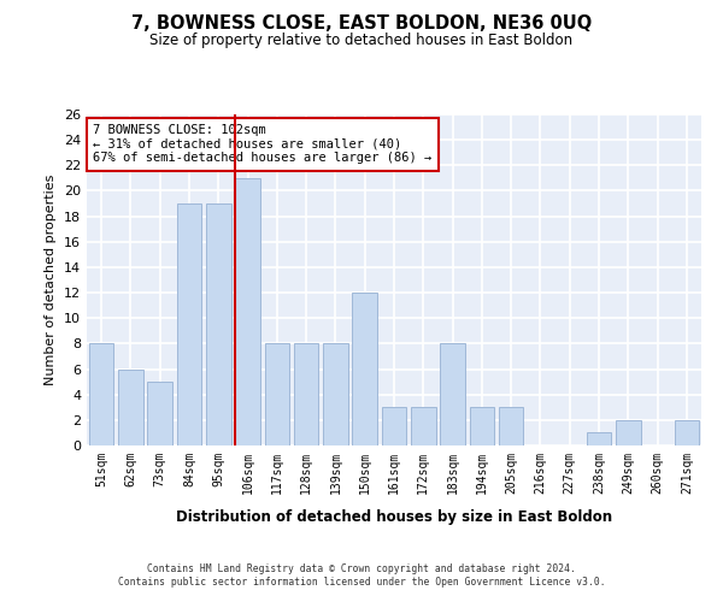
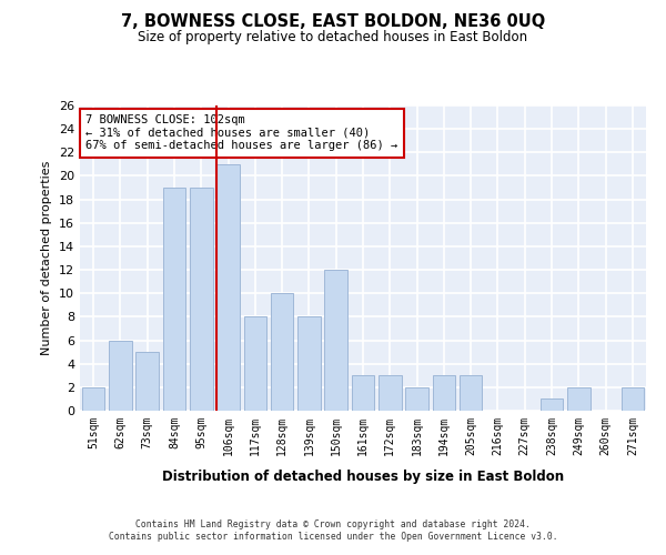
51sqm: 8 -> 2
128sqm: 8 -> 10
183sqm: 8 -> 2
